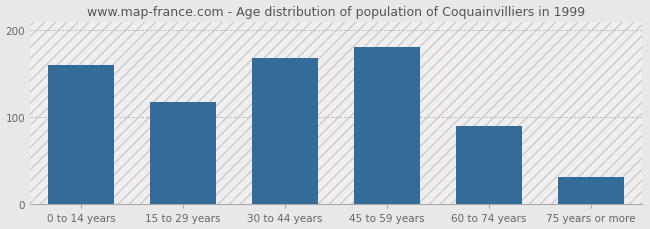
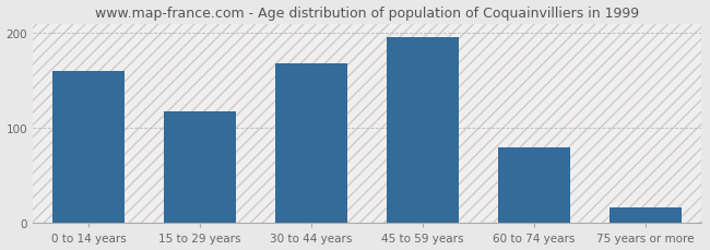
45 to 59 years: 181 -> 196
60 to 74 years: 90 -> 80
75 years or more: 32 -> 16
